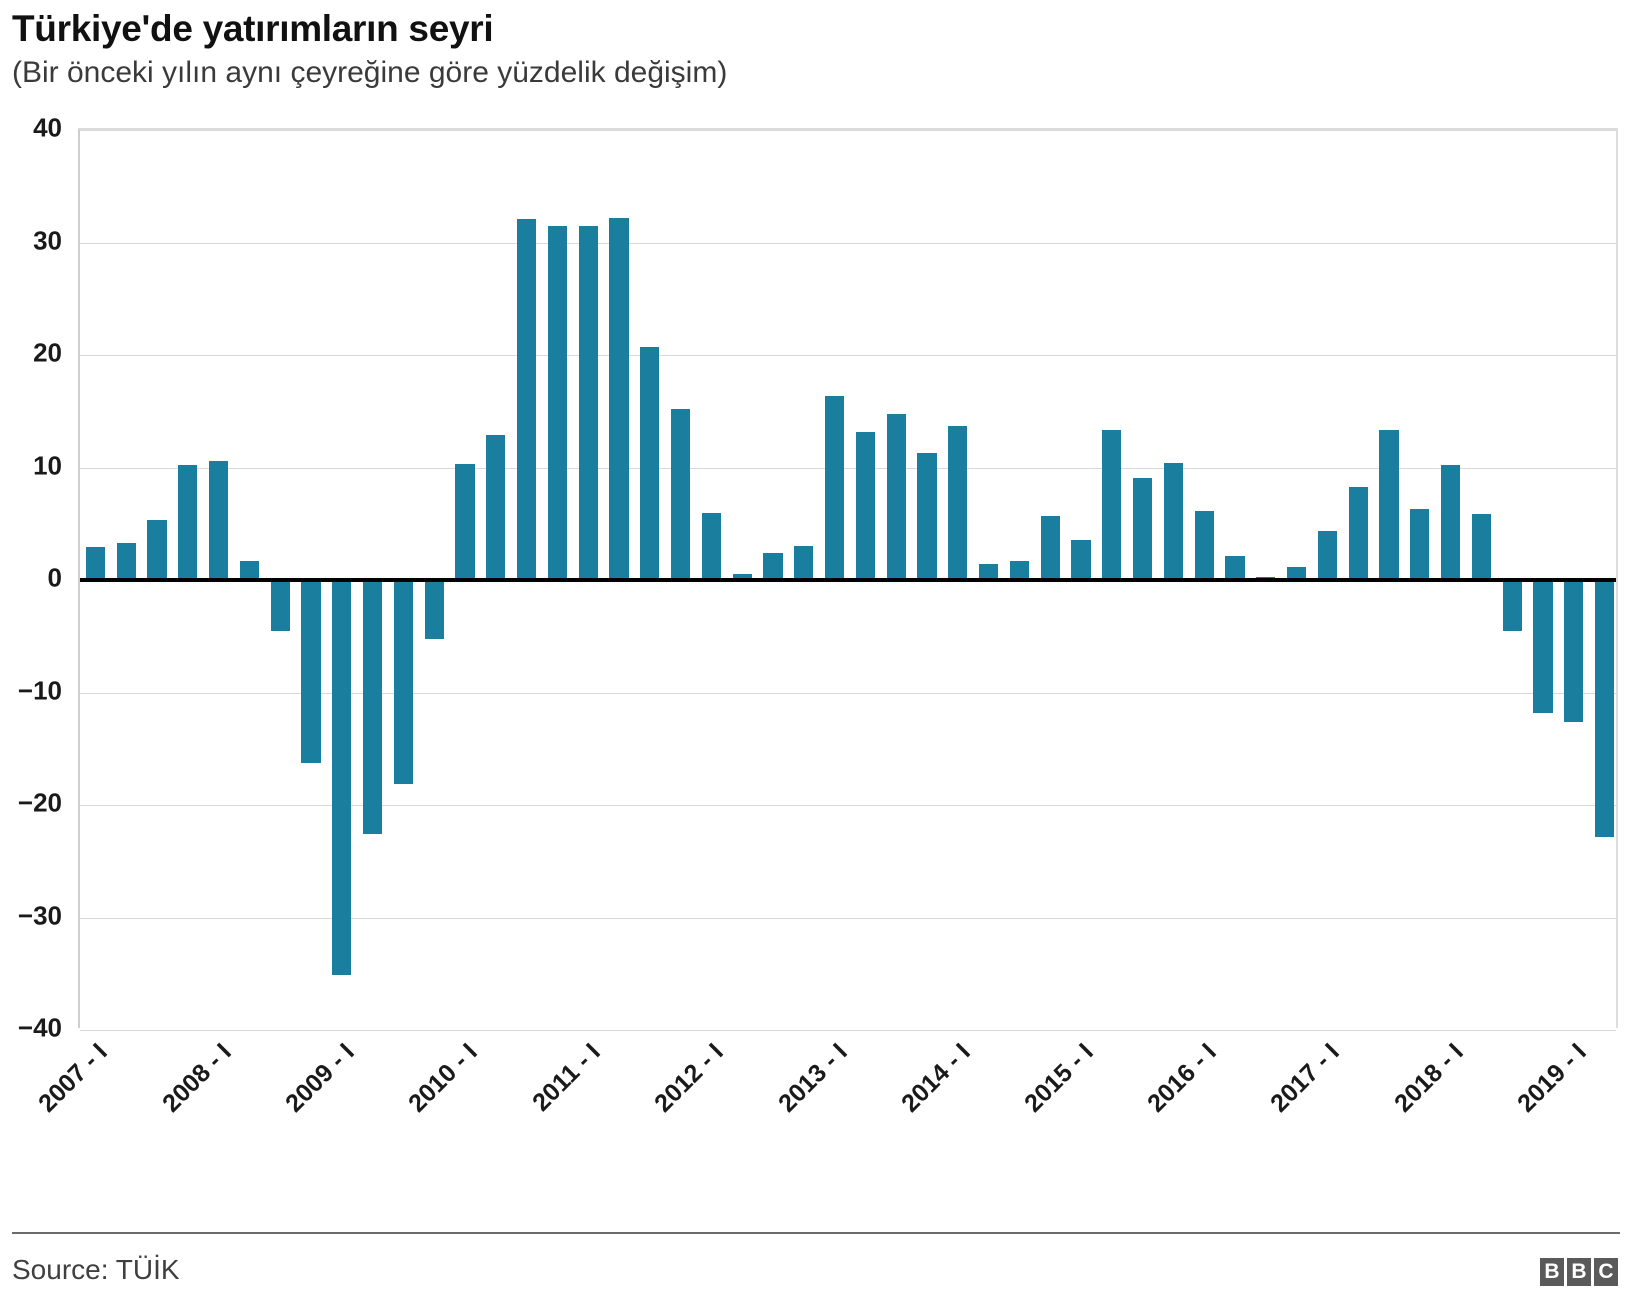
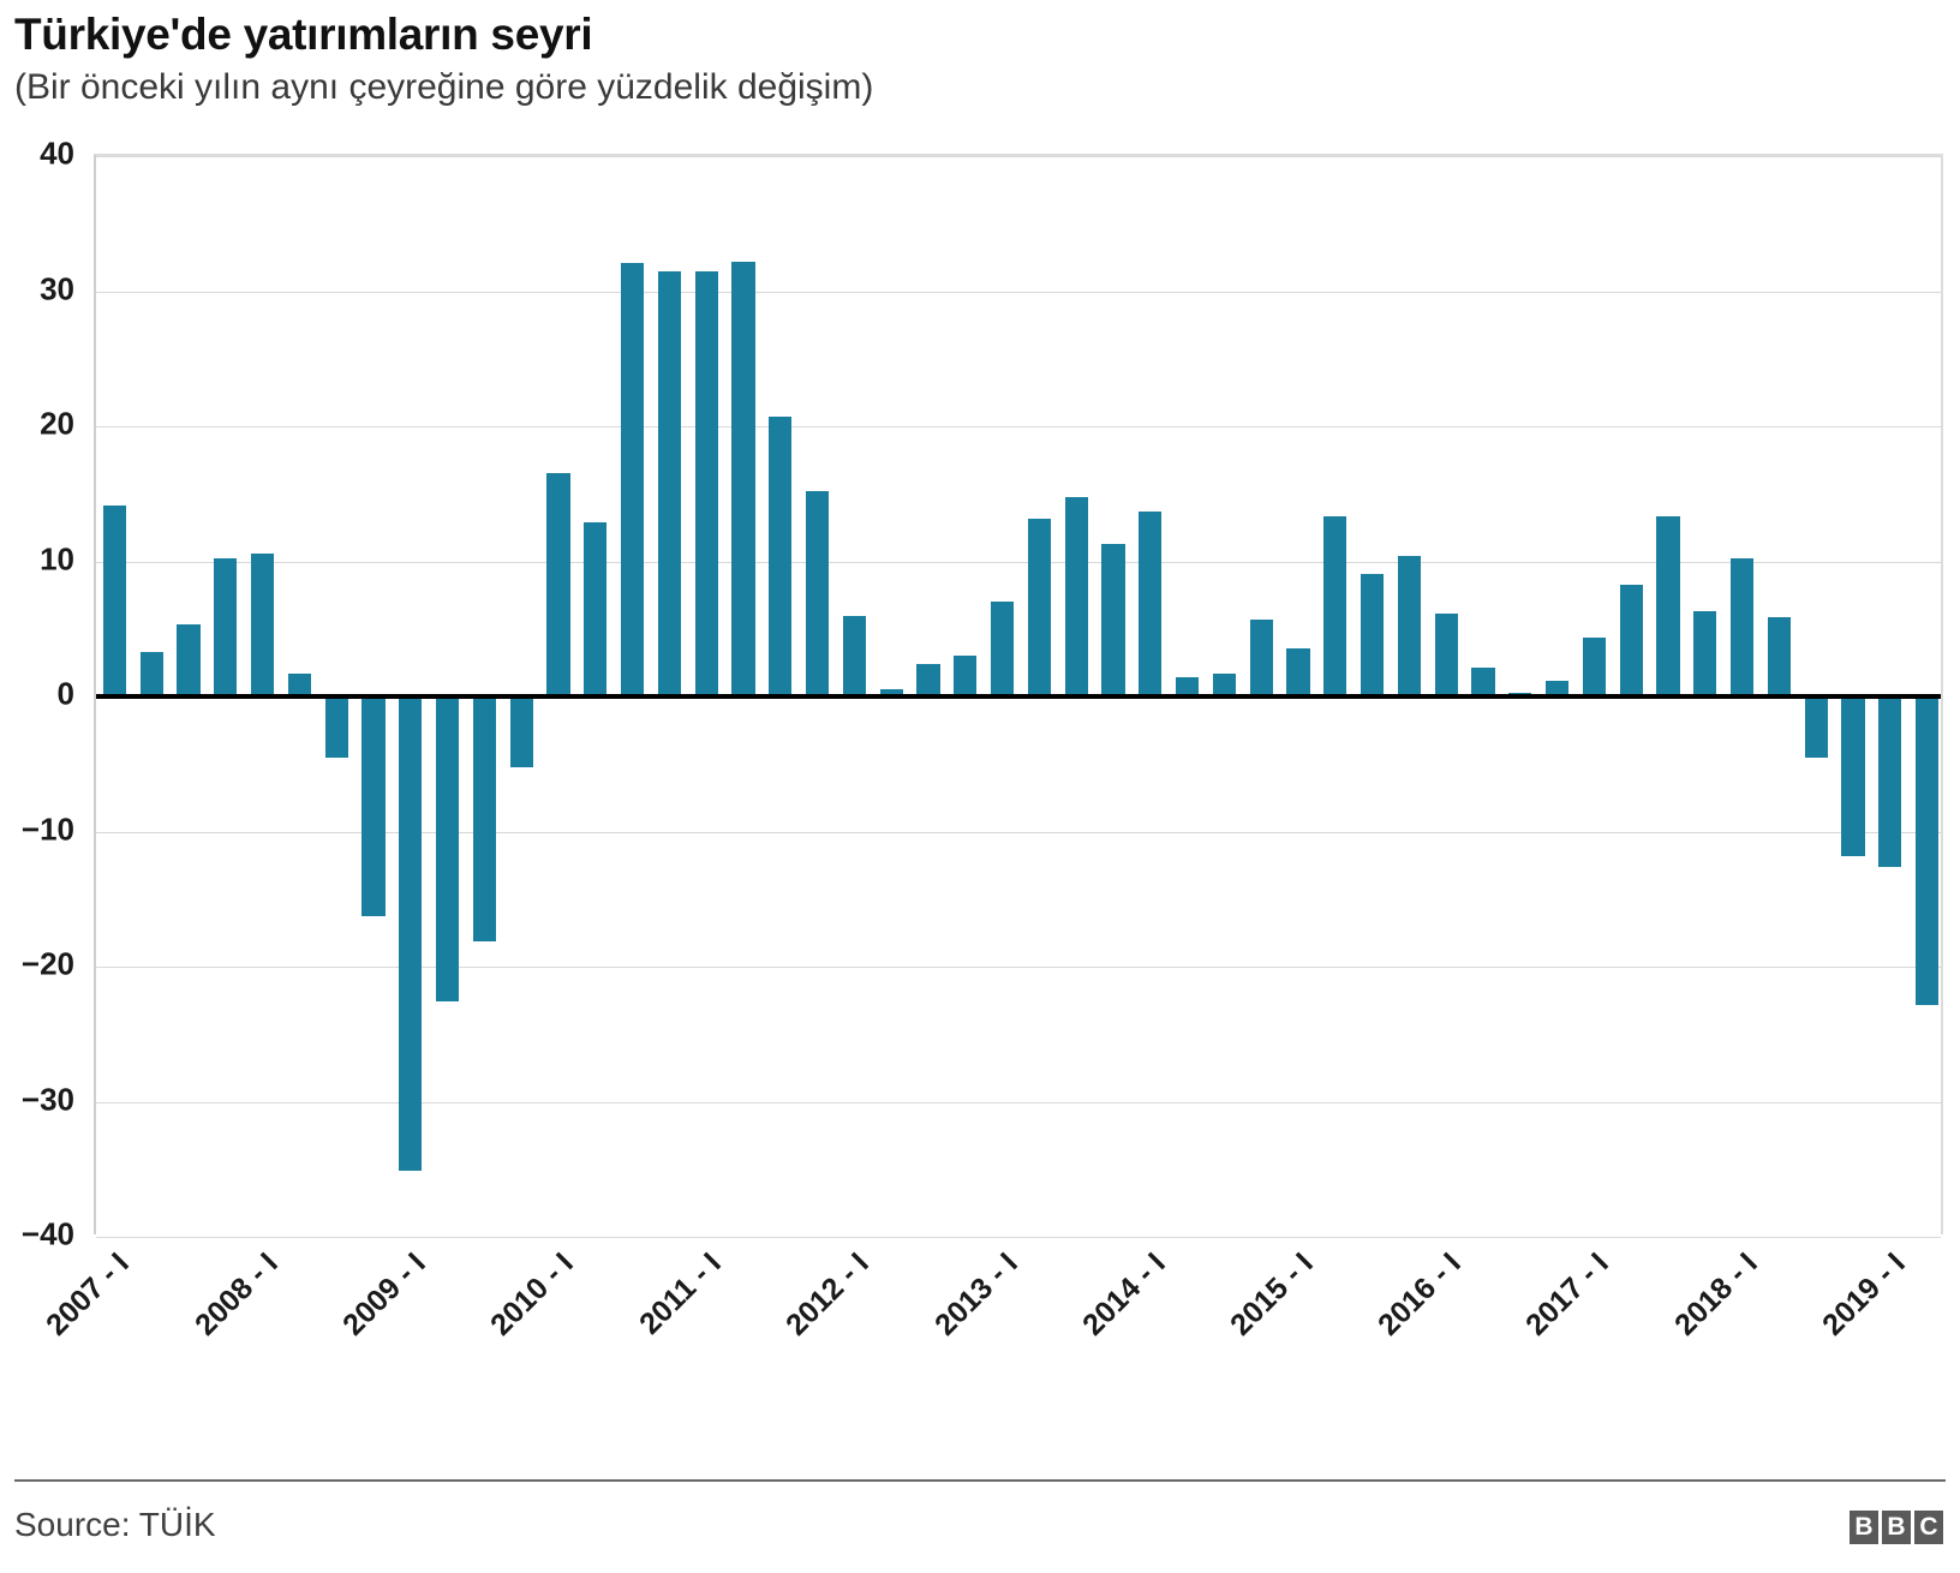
2007 - I: 2.9 -> 14.1
2010 - I: 10.3 -> 16.5
2013 - I: 16.4 -> 7.0
